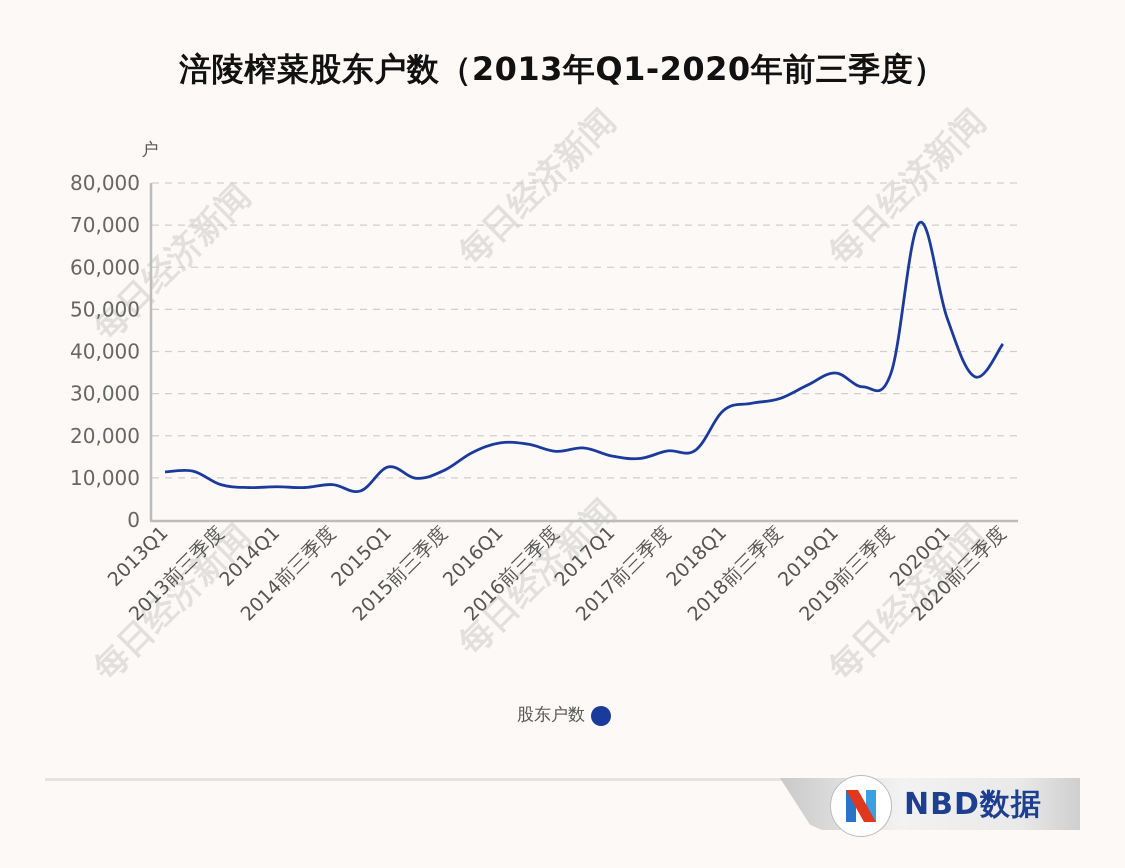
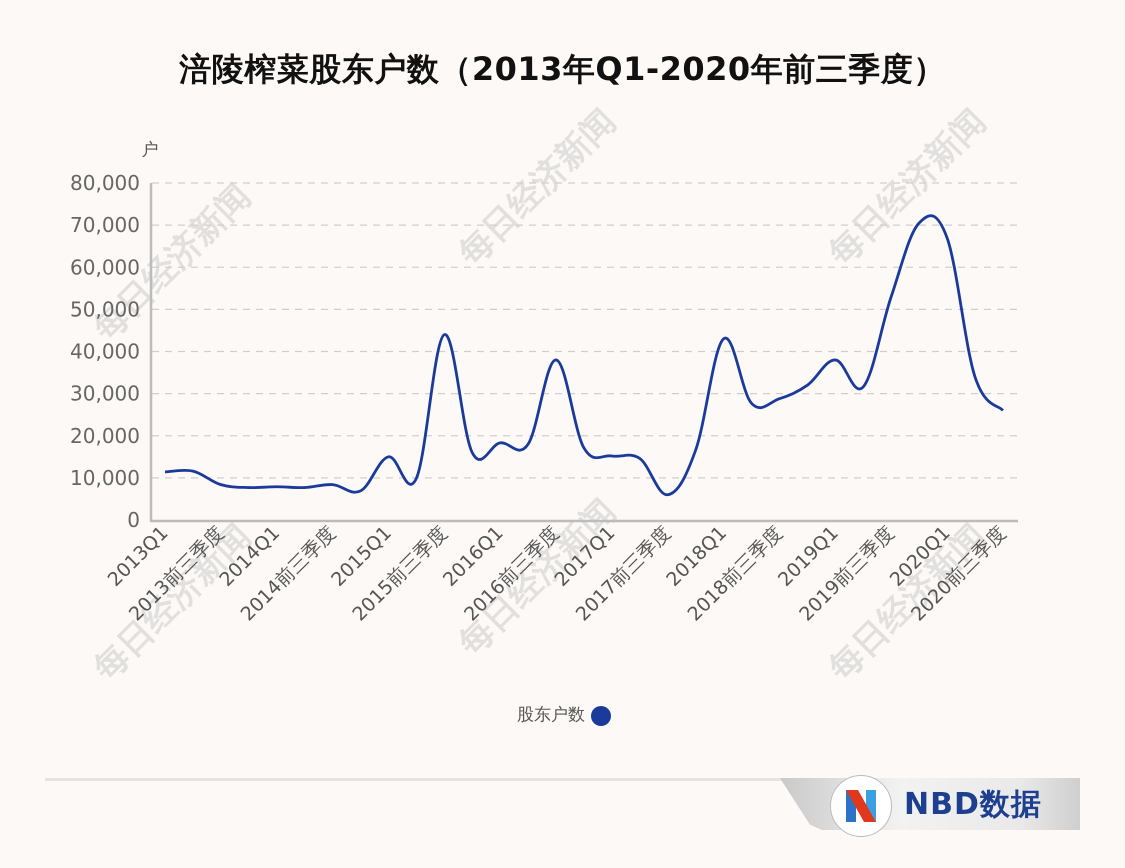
2015Q1: 13000 -> 15000
2015前三季度: 12000 -> 44000
2016前三季度: 16000 -> 38000
2017前三季度: 16000 -> 6000
2018Q1: 26000 -> 43000
2019Q1: 35000 -> 38000
2019前三季度: 35000 -> 53000
2020Q1: 48000 -> 67000
2020前三季度: 42000 -> 26000
